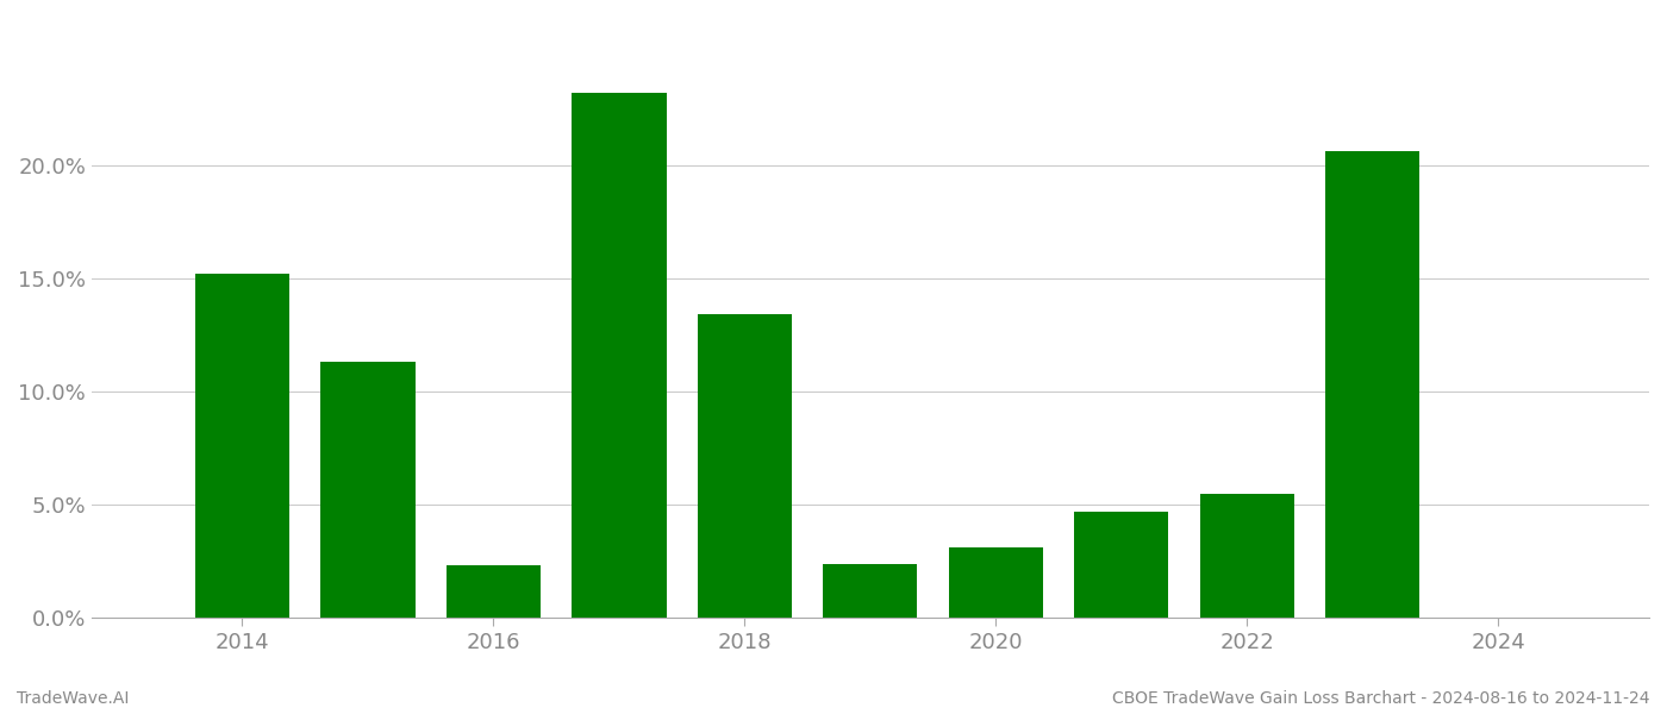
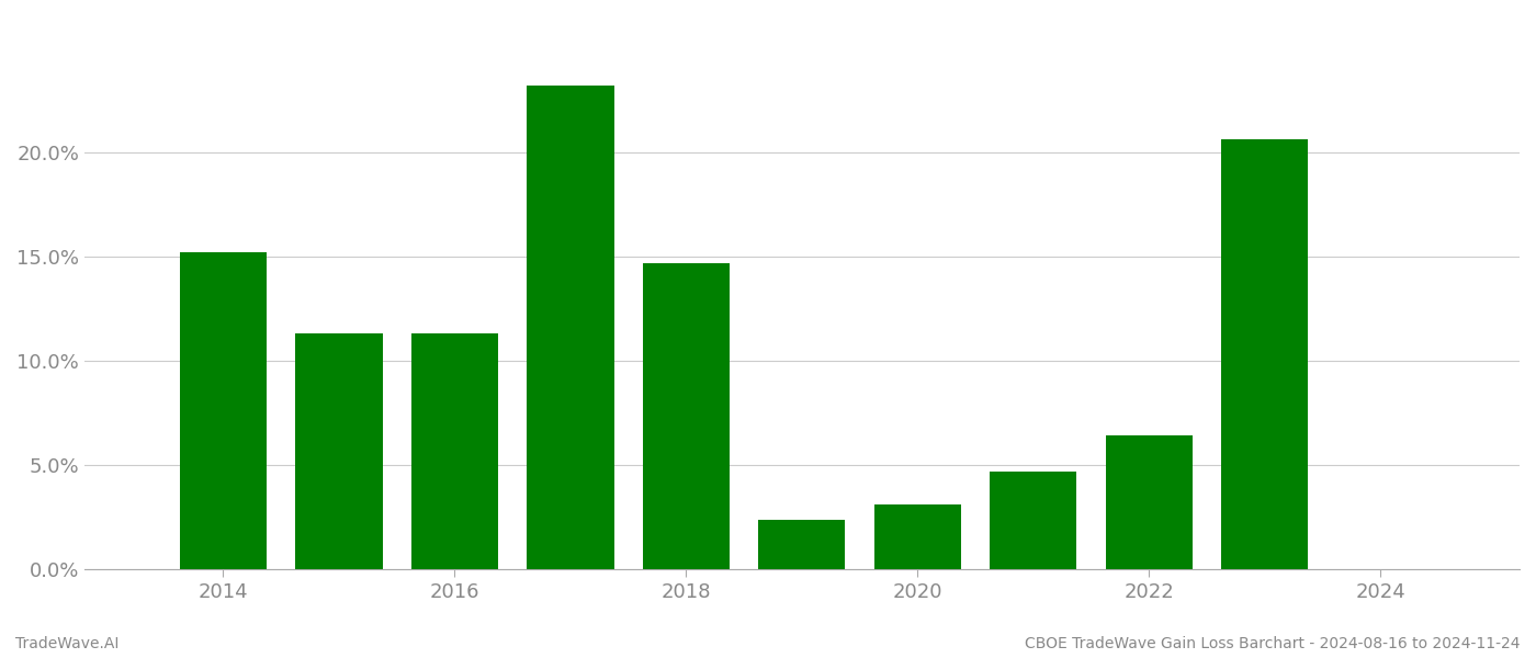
2016: 2.3% -> 11.3%
2018: 13.4% -> 14.7%
2022: 5.5% -> 6.4%
